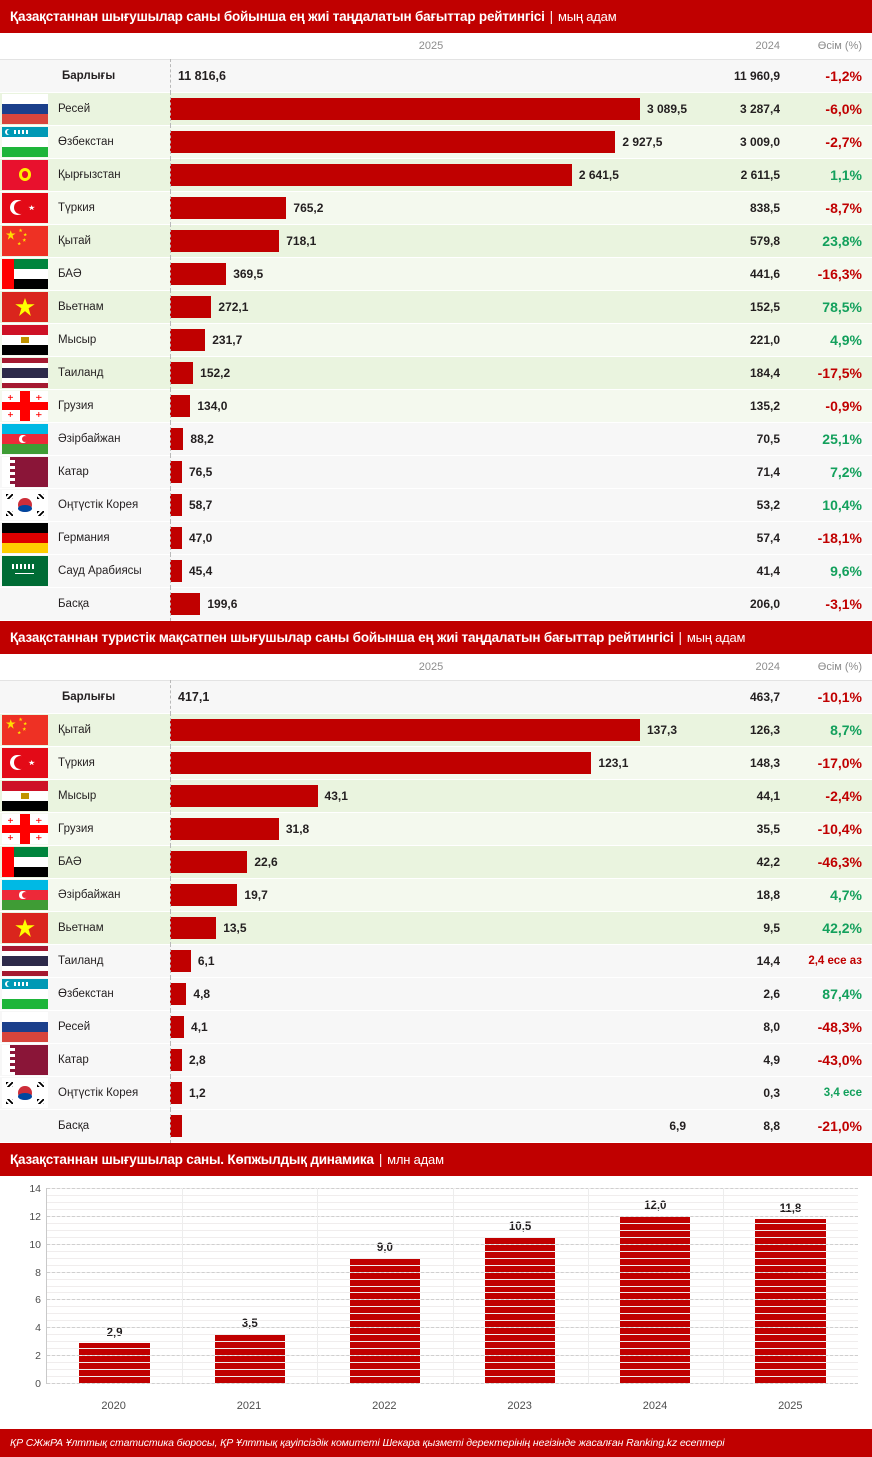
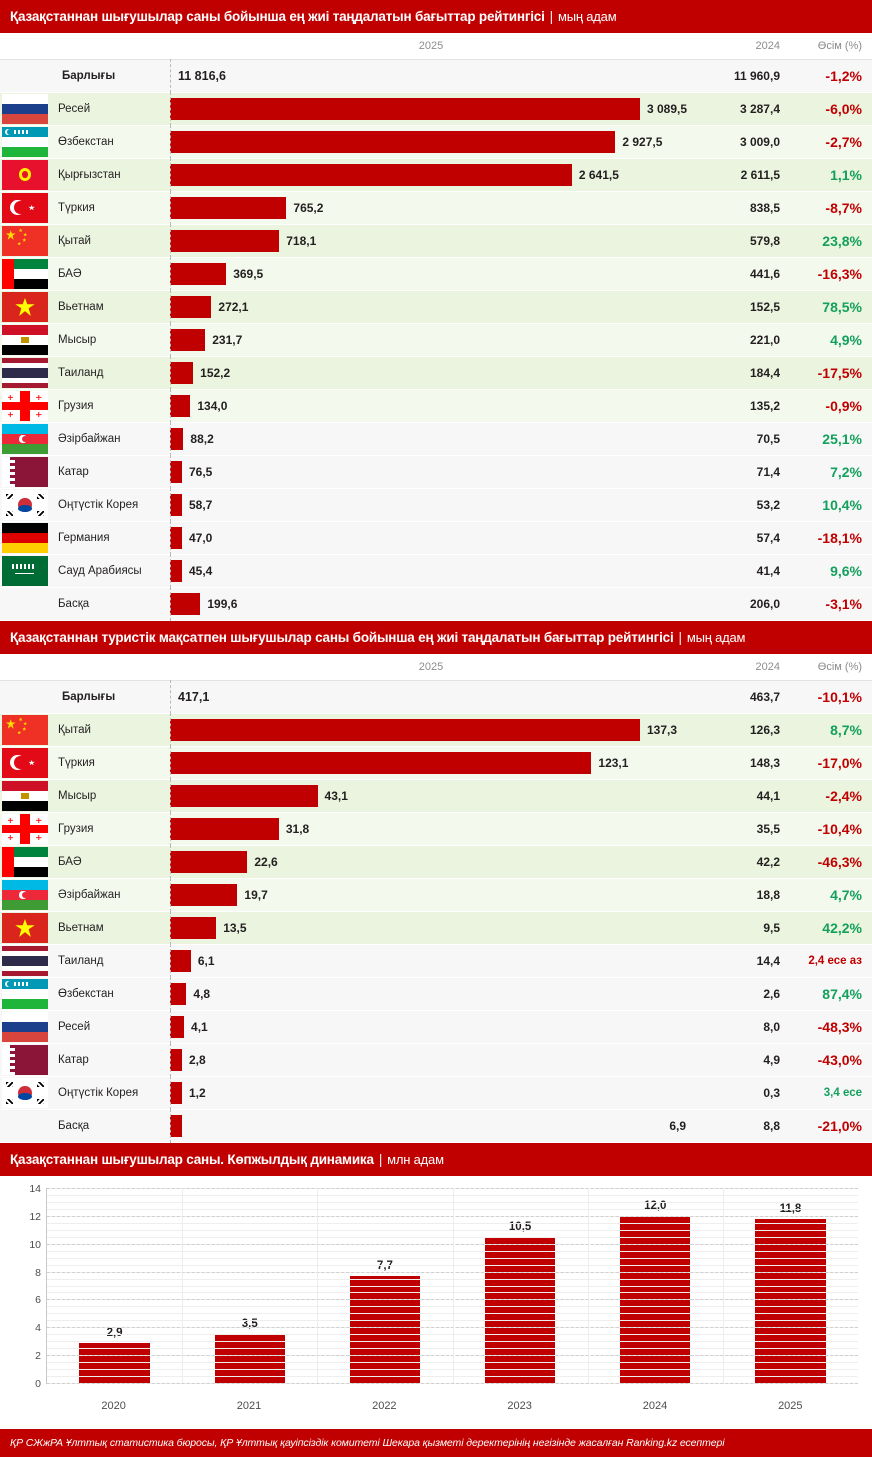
2022: 9,0 -> 7,7
